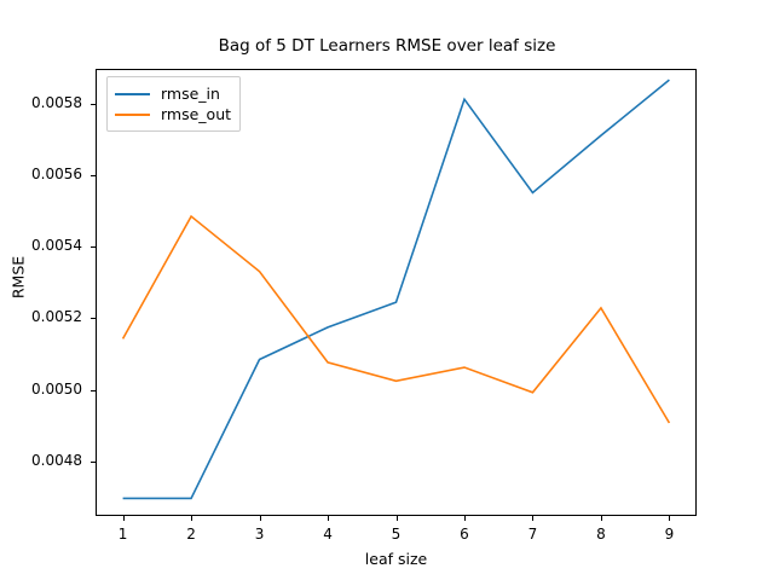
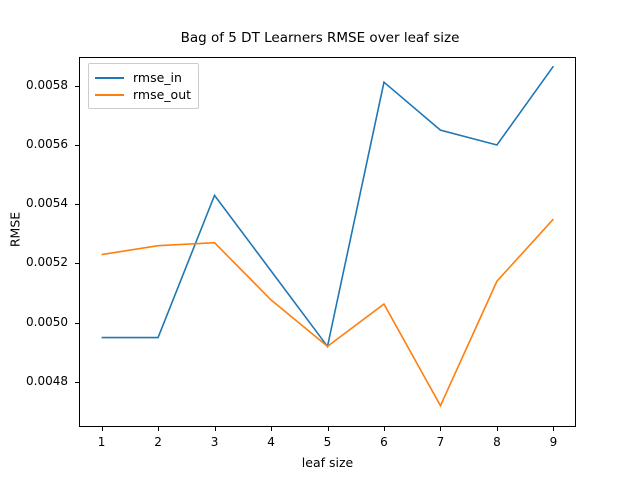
rmse_in/1: 0.00470 -> 0.00495
rmse_out/1: 0.00514 -> 0.00523
rmse_in/2: 0.00470 -> 0.00495
rmse_out/2: 0.00549 -> 0.00526
rmse_in/3: 0.00509 -> 0.00543
rmse_out/3: 0.00533 -> 0.00527
rmse_in/5: 0.00524 -> 0.00492
rmse_out/5: 0.00502 -> 0.00492
rmse_in/7: 0.00555 -> 0.00565
rmse_out/7: 0.00499 -> 0.00472
rmse_in/8: 0.00571 -> 0.00560
rmse_out/8: 0.00523 -> 0.00514
rmse_out/9: 0.00491 -> 0.00535
